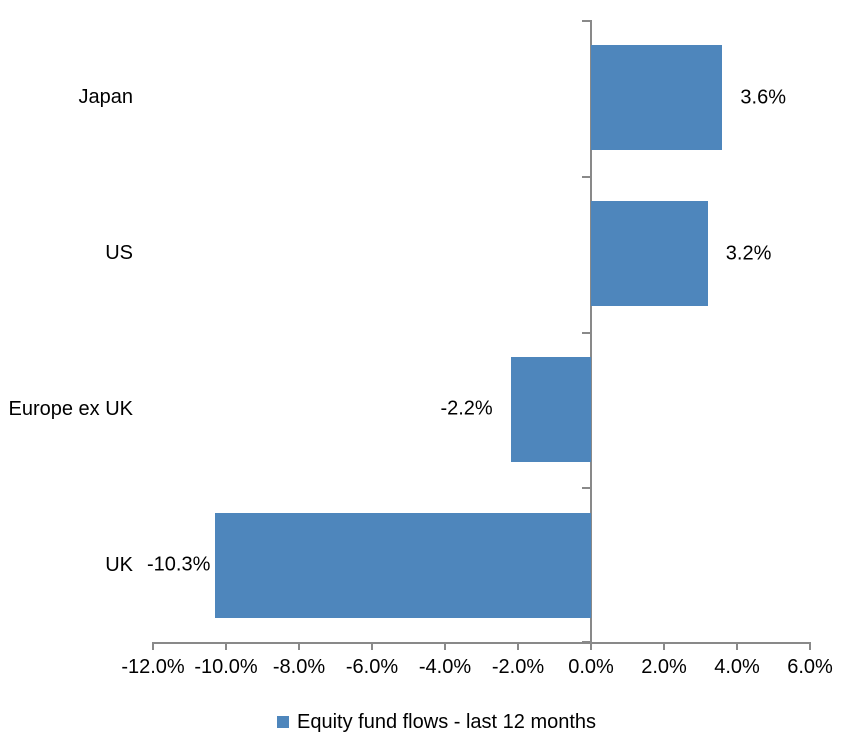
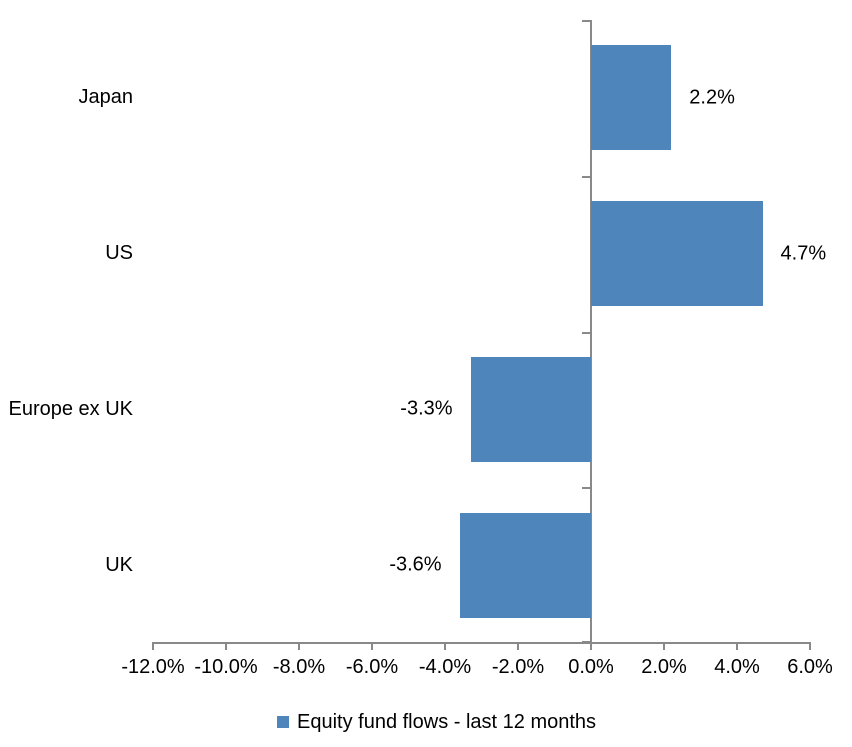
Japan: 3.6% -> 2.2%
US: 3.2% -> 4.7%
Europe ex UK: -2.2% -> -3.3%
UK: -10.3% -> -3.6%
